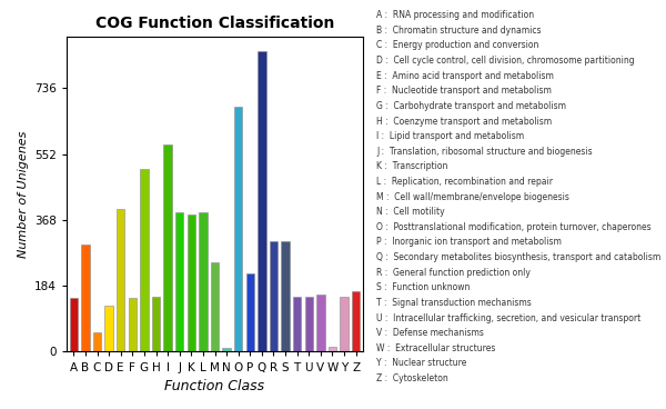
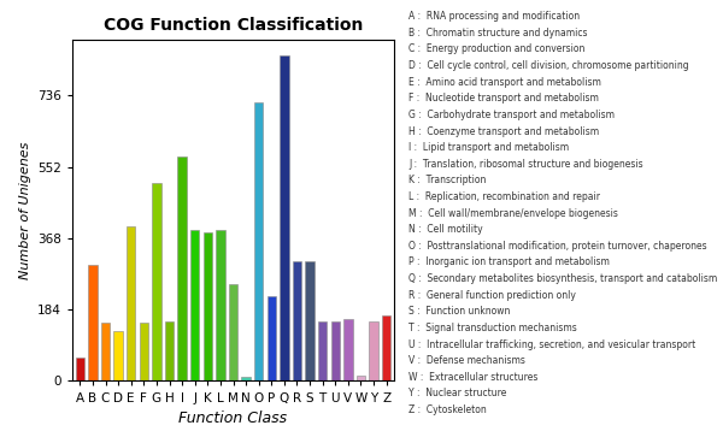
A: 150 -> 60
C: 55 -> 150
O: 685 -> 720
